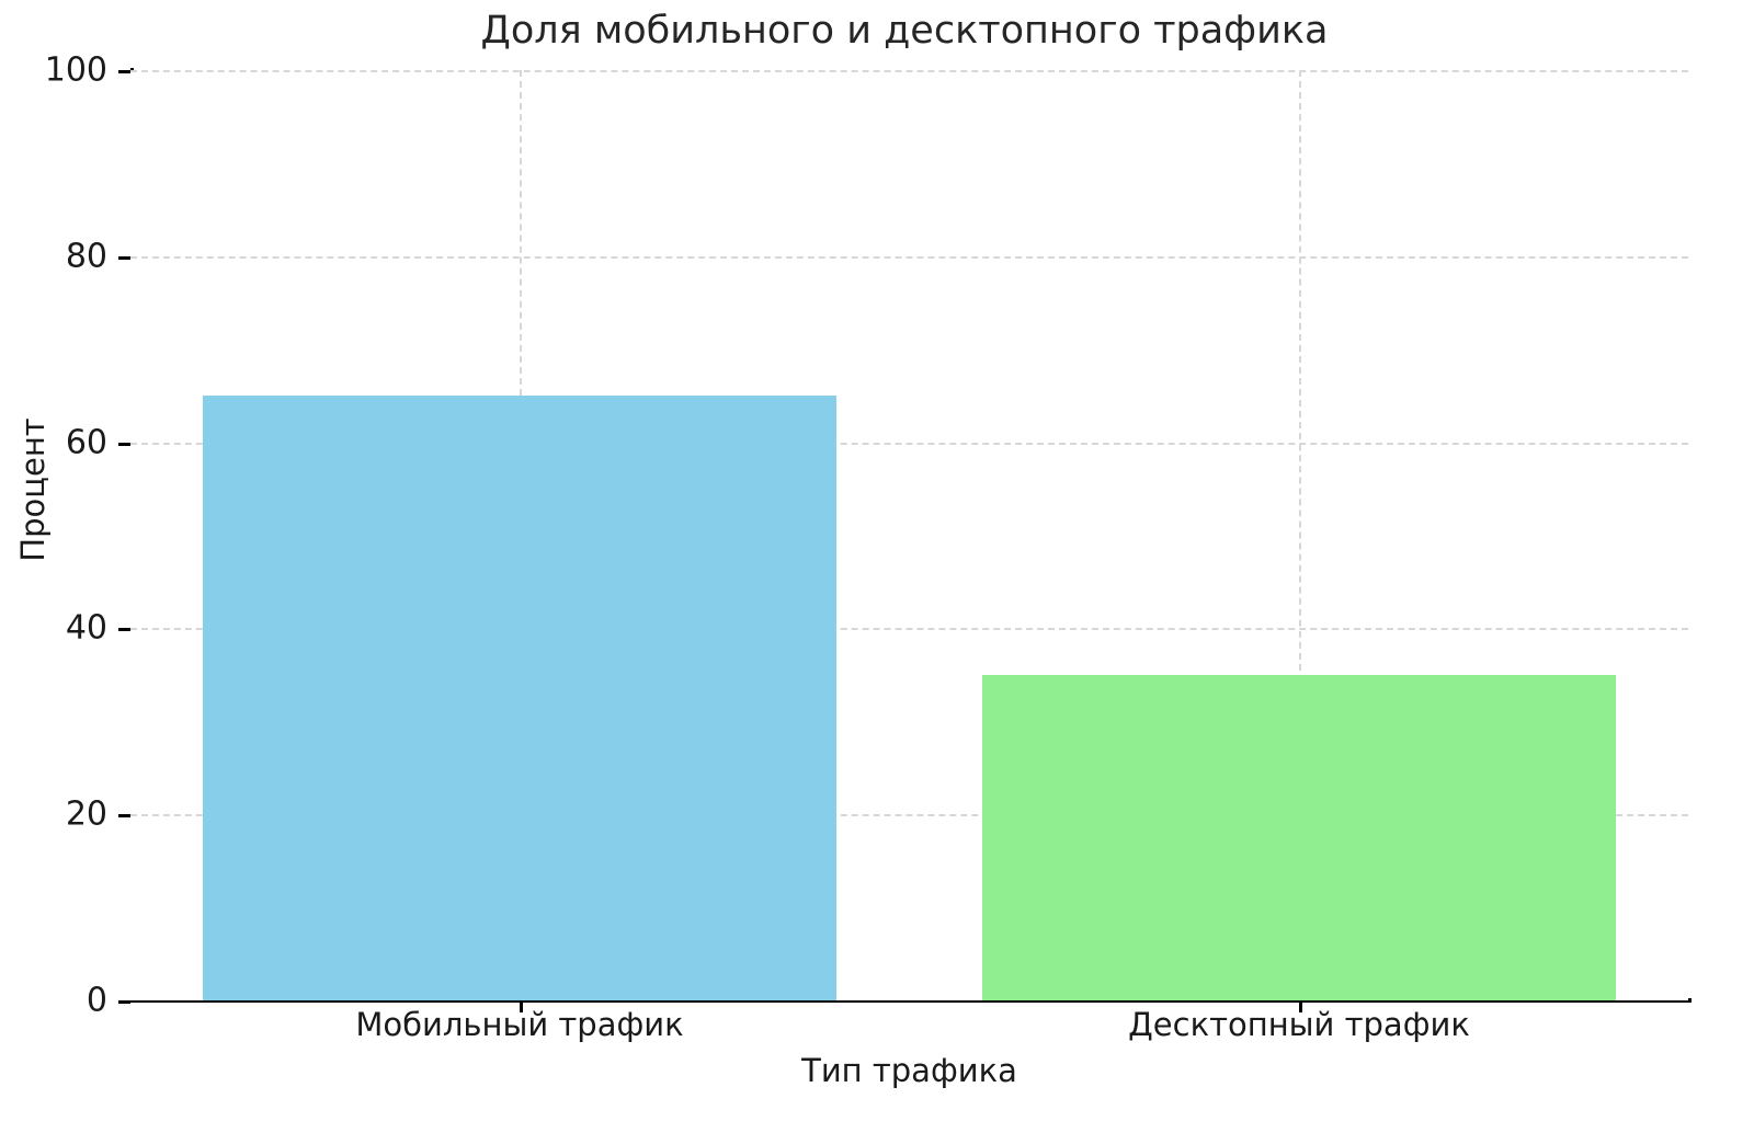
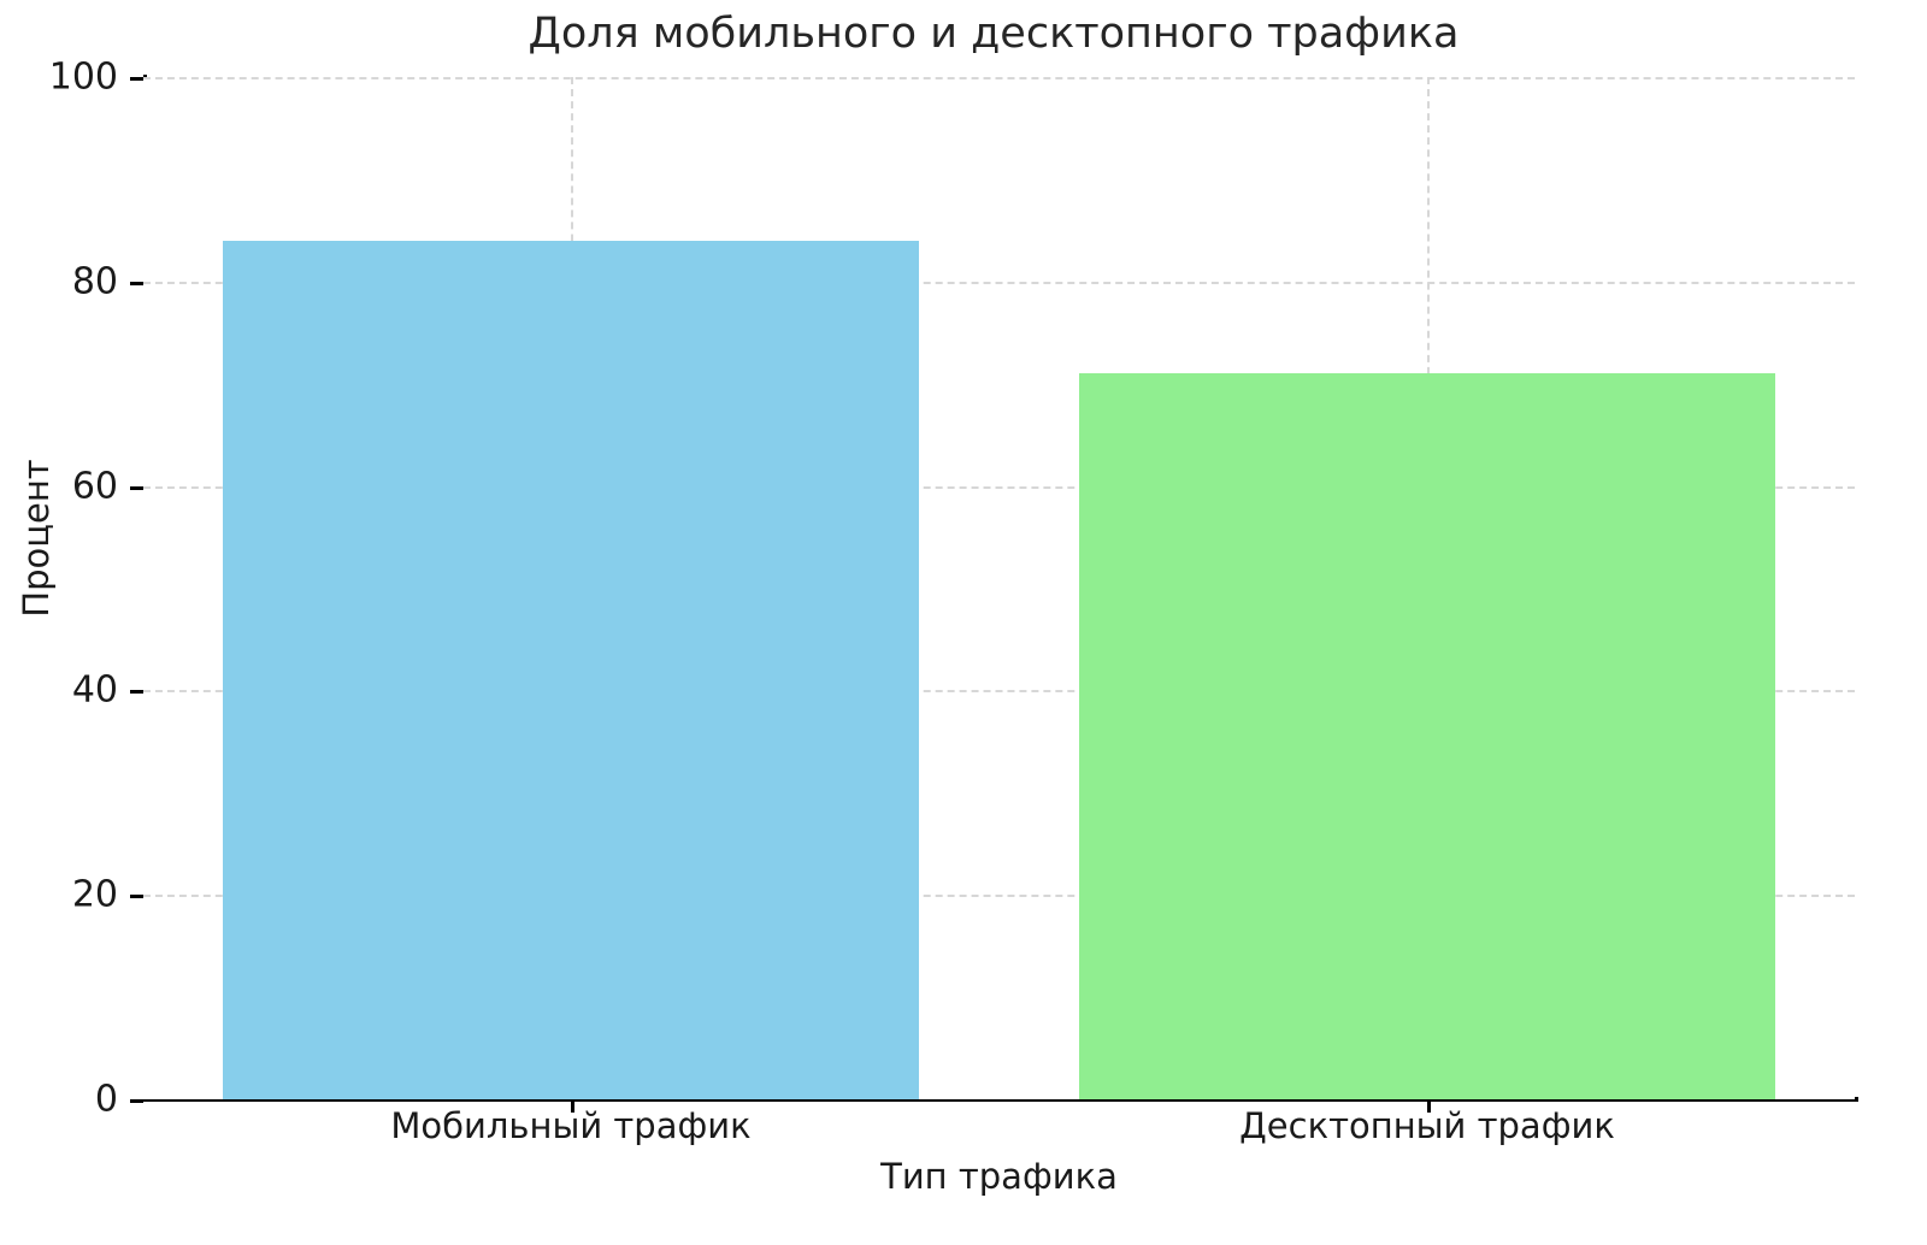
Мобильный трафик: 65 -> 84
Десктопный трафик: 35 -> 71
